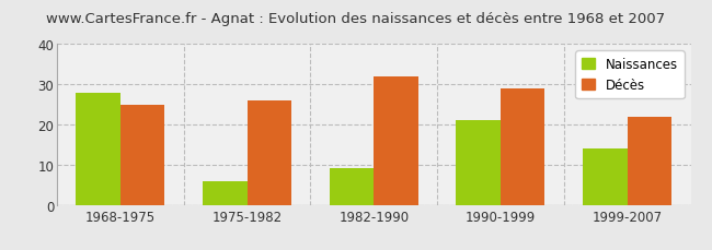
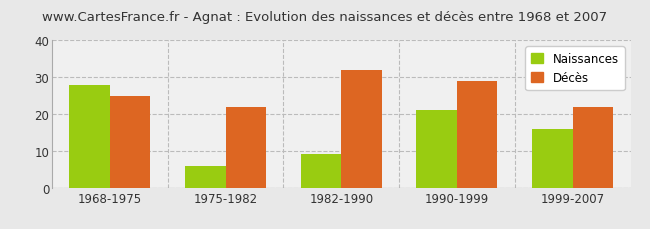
Décès/1975-1982: 26 -> 22
Naissances/1999-2007: 14 -> 16
